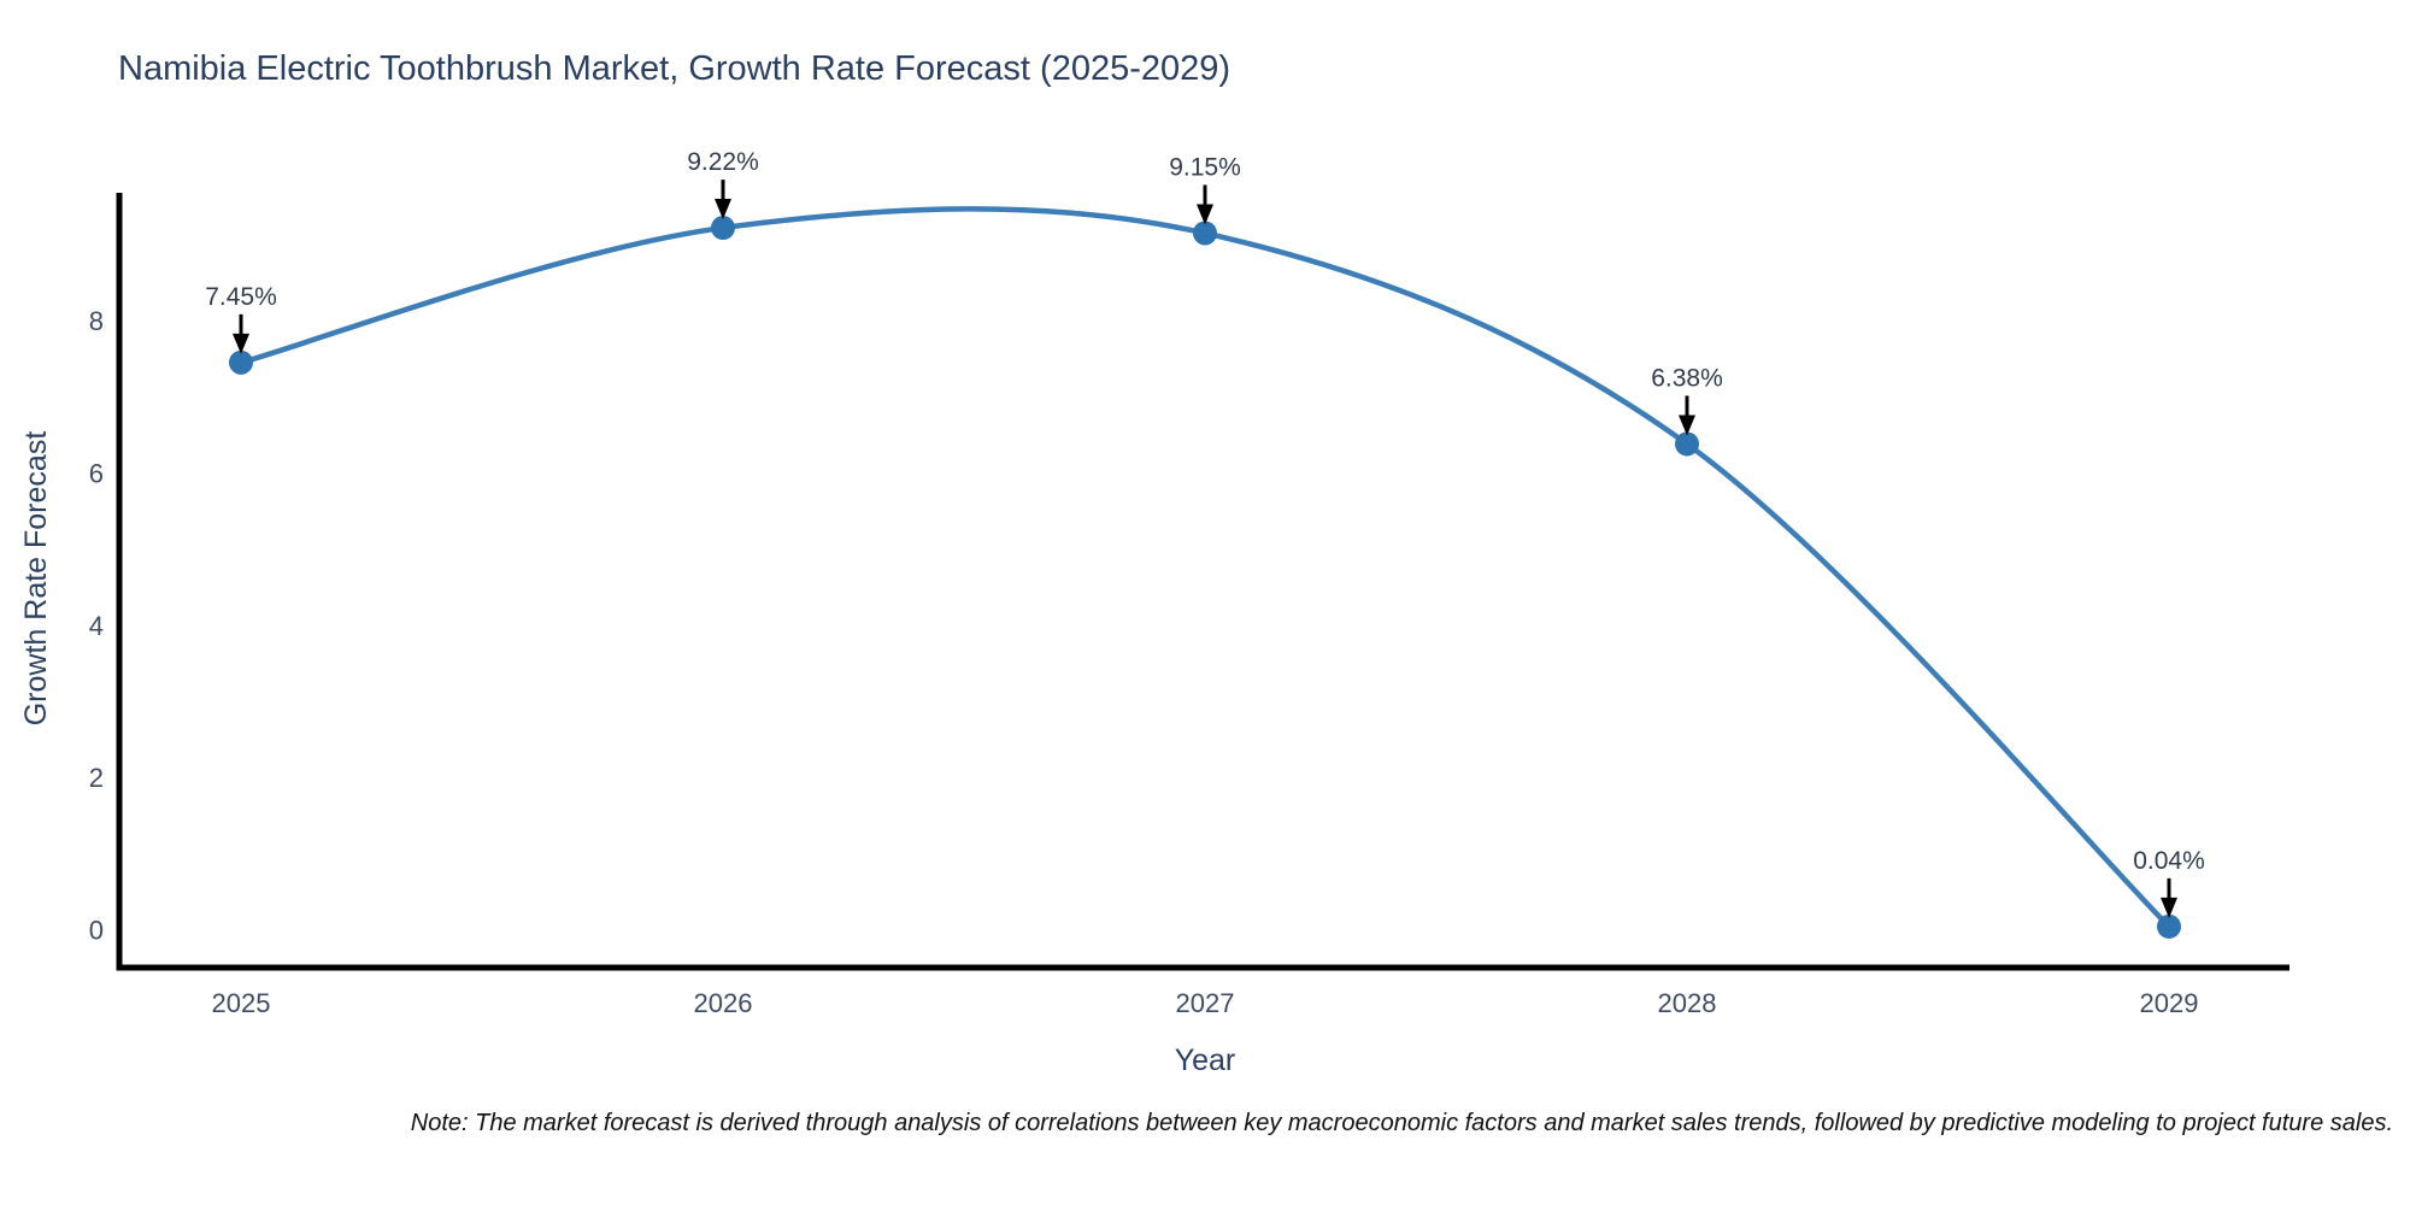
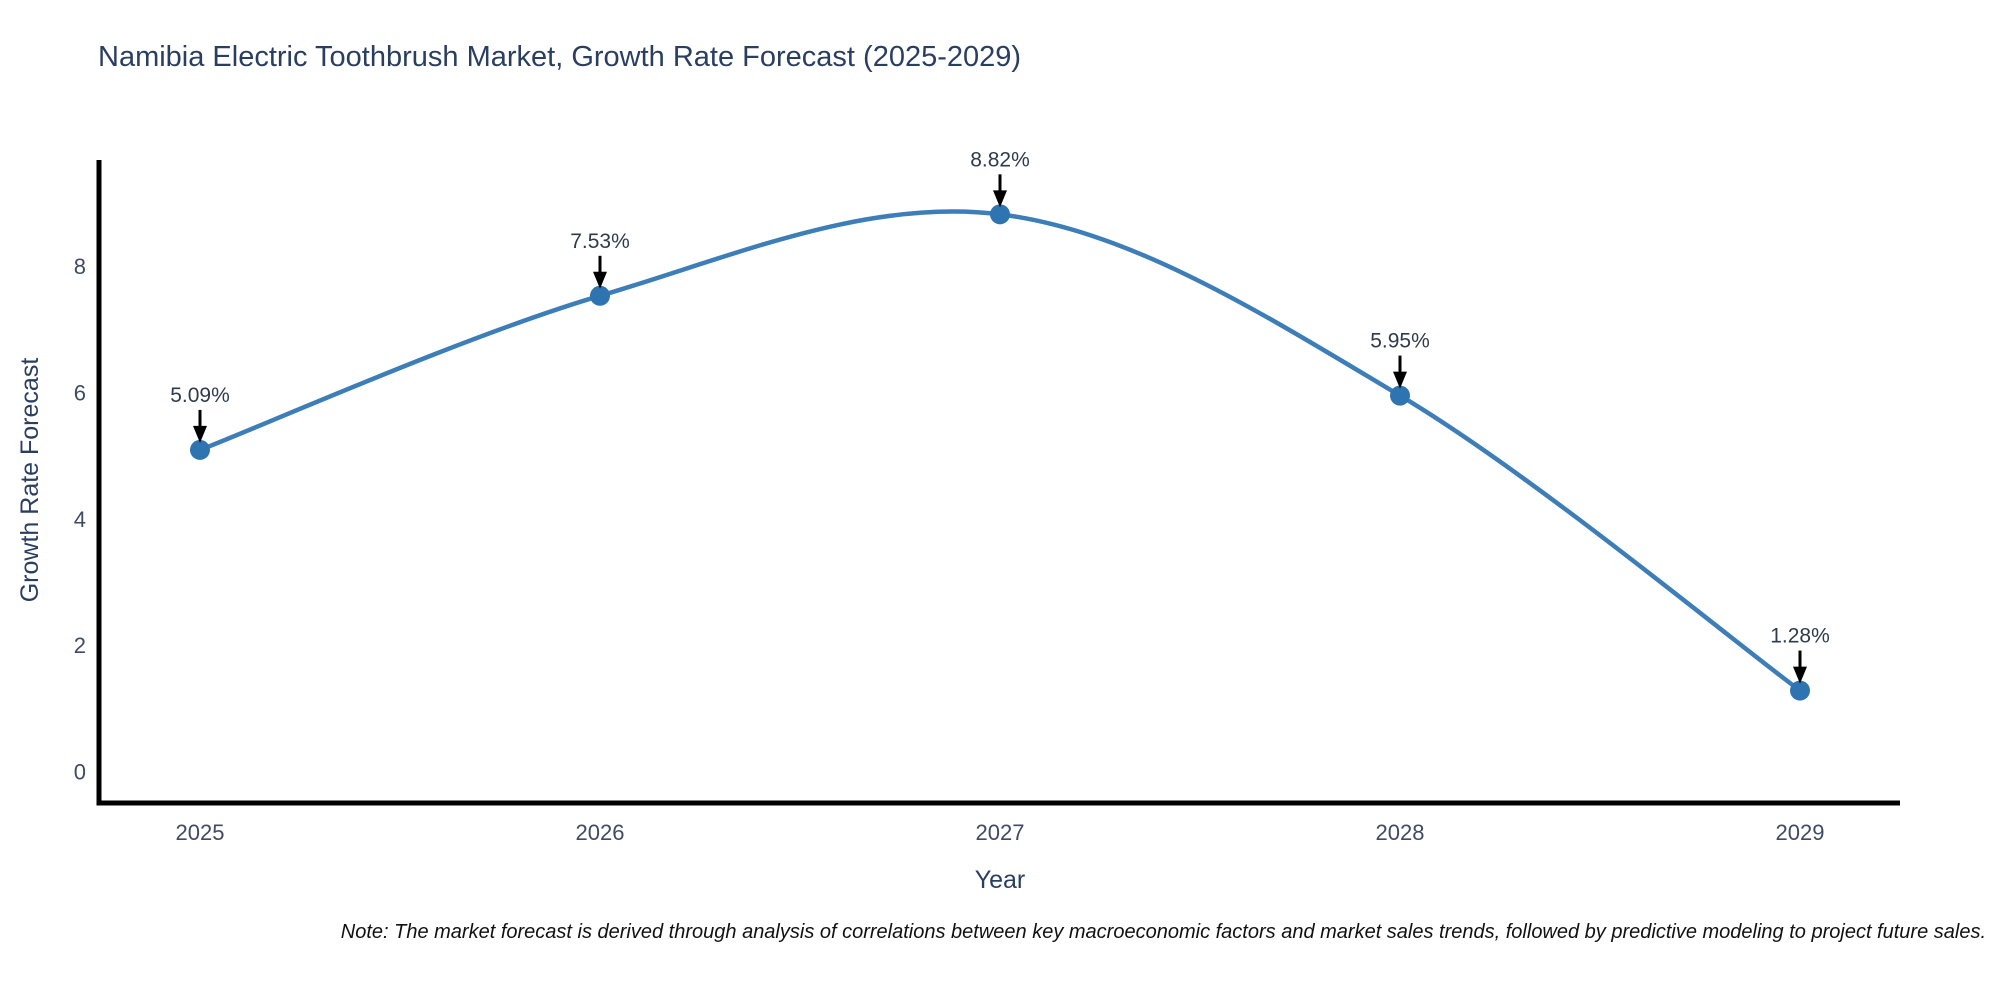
2025: 7.45% -> 5.09%
2026: 9.22% -> 7.53%
2027: 9.15% -> 8.82%
2028: 6.38% -> 5.95%
2029: 0.04% -> 1.28%
